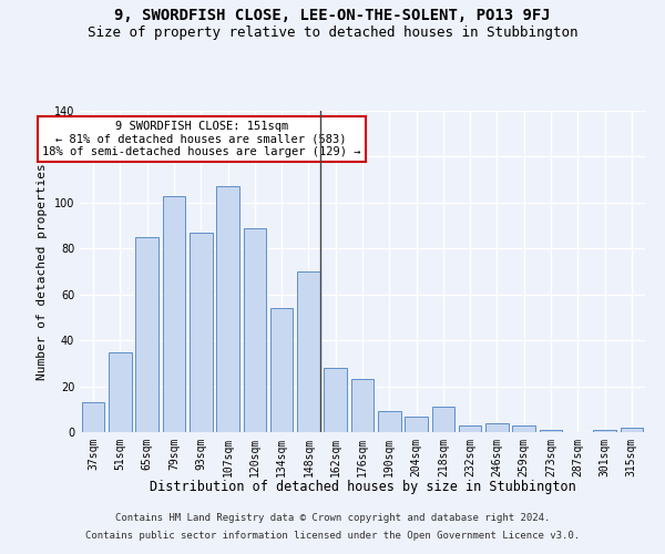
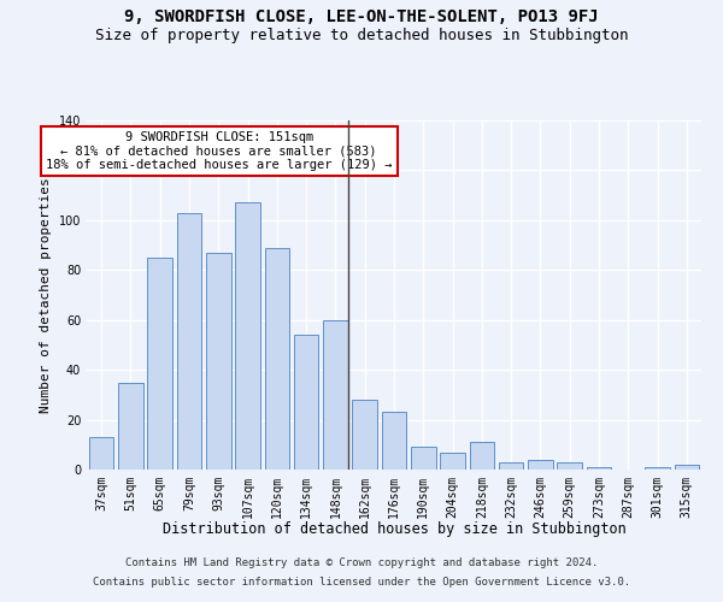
148sqm: 70 -> 60
